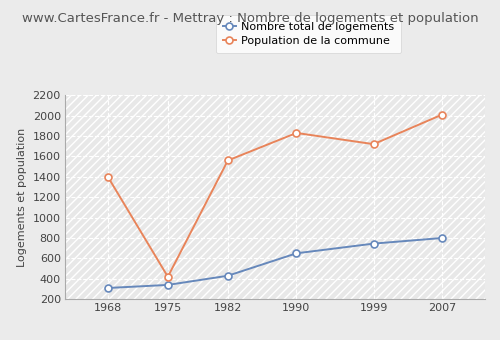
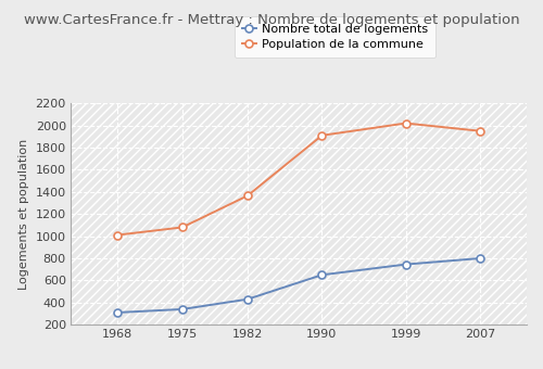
Population de la commune/1968: 1400 -> 1010
Population de la commune/1975: 420 -> 1080
Population de la commune/1982: 1560 -> 1360
Population de la commune/1990: 1830 -> 1910
Population de la commune/1999: 1720 -> 2020
Population de la commune/2007: 2010 -> 1950
